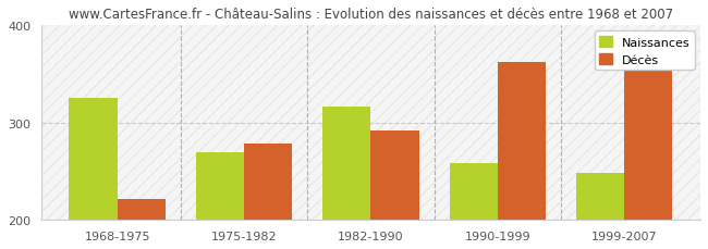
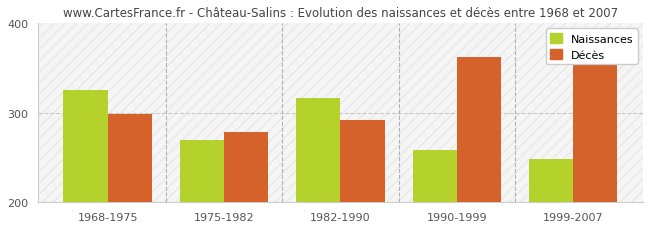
Décès/1968-1975: 222 -> 298
